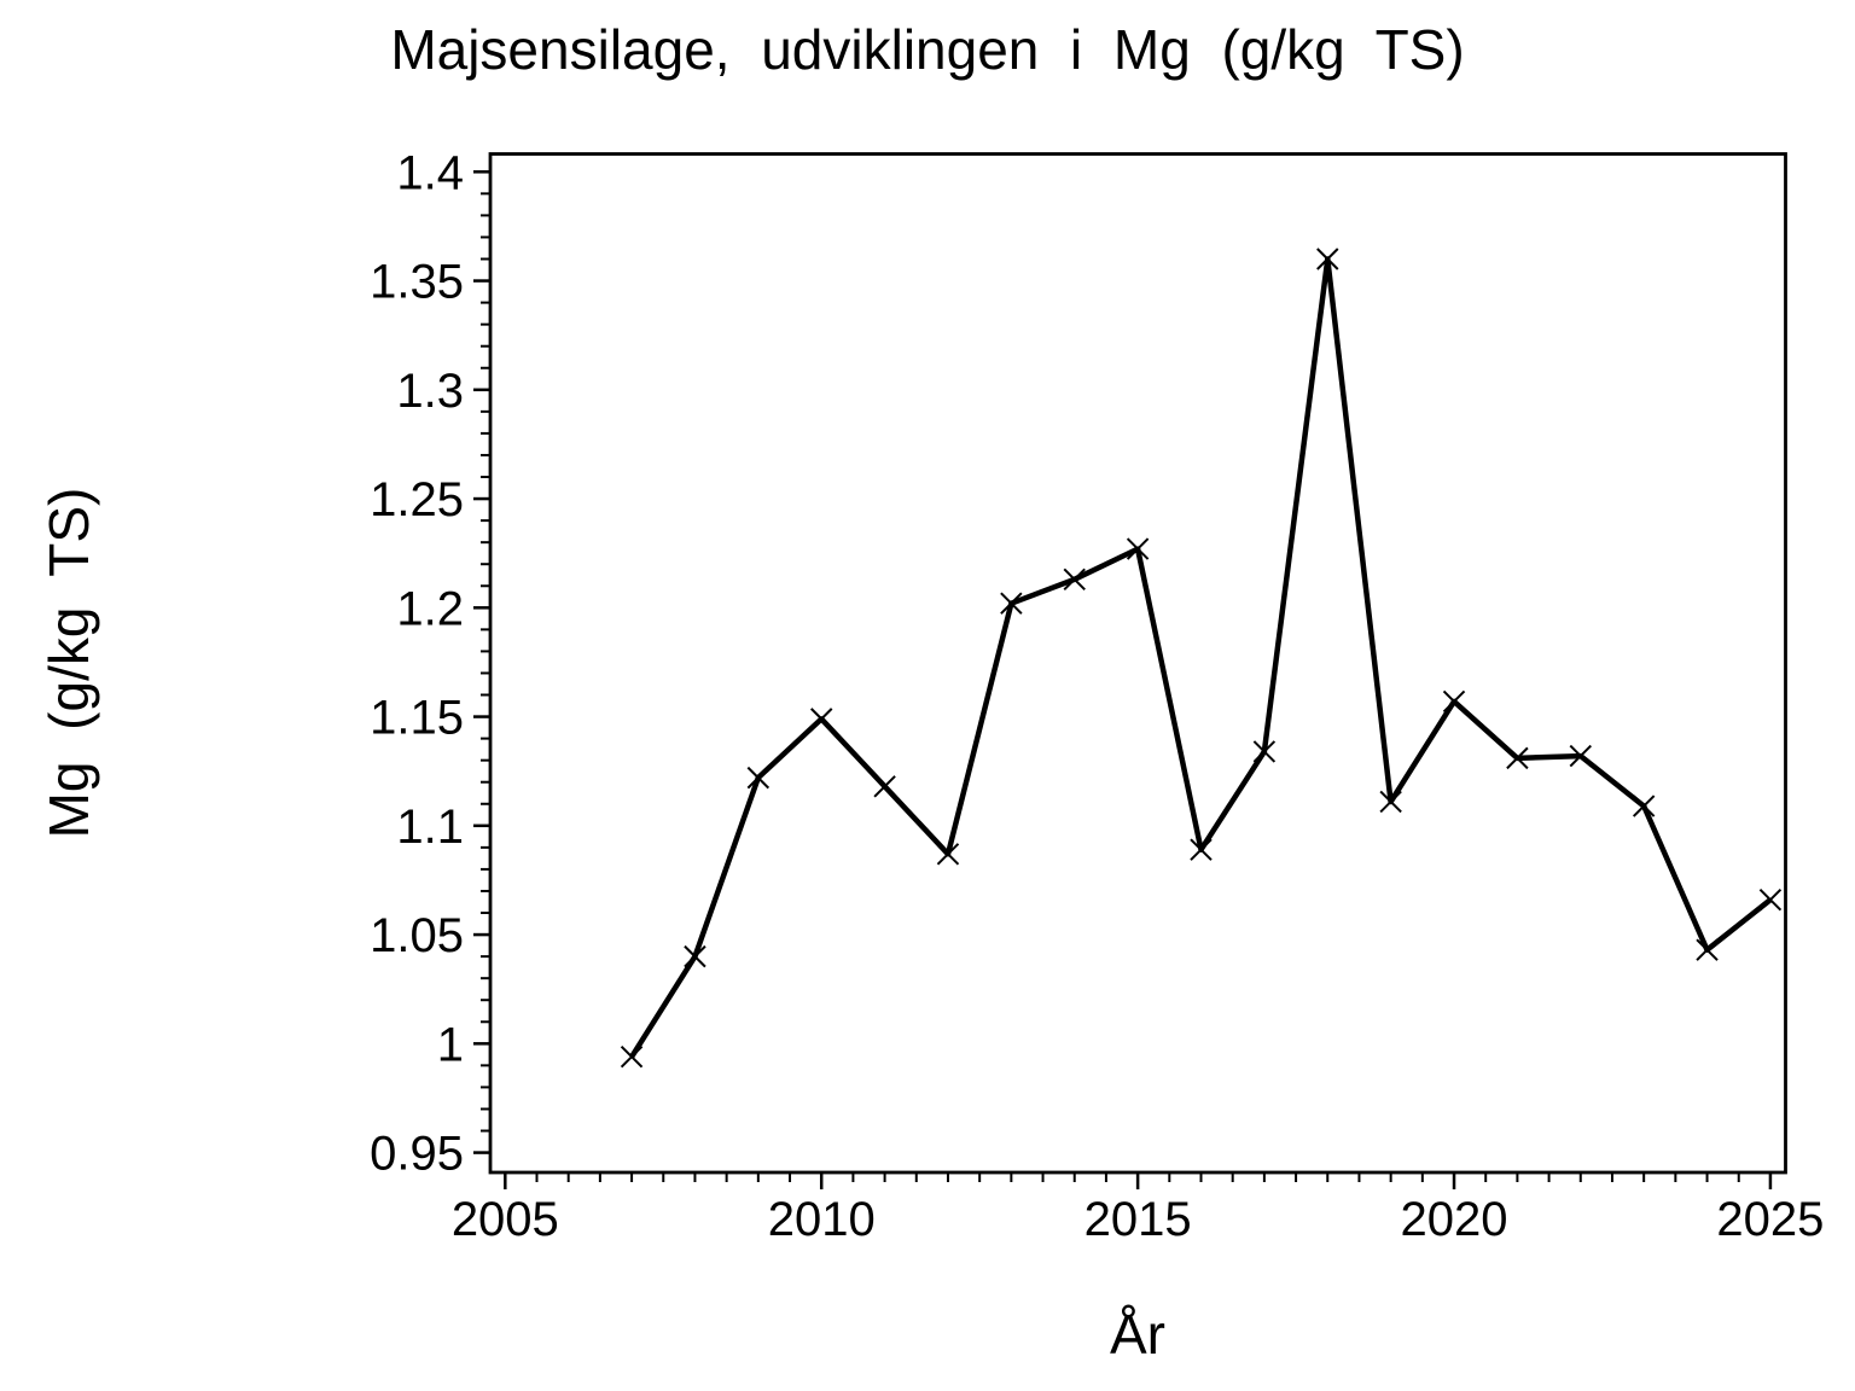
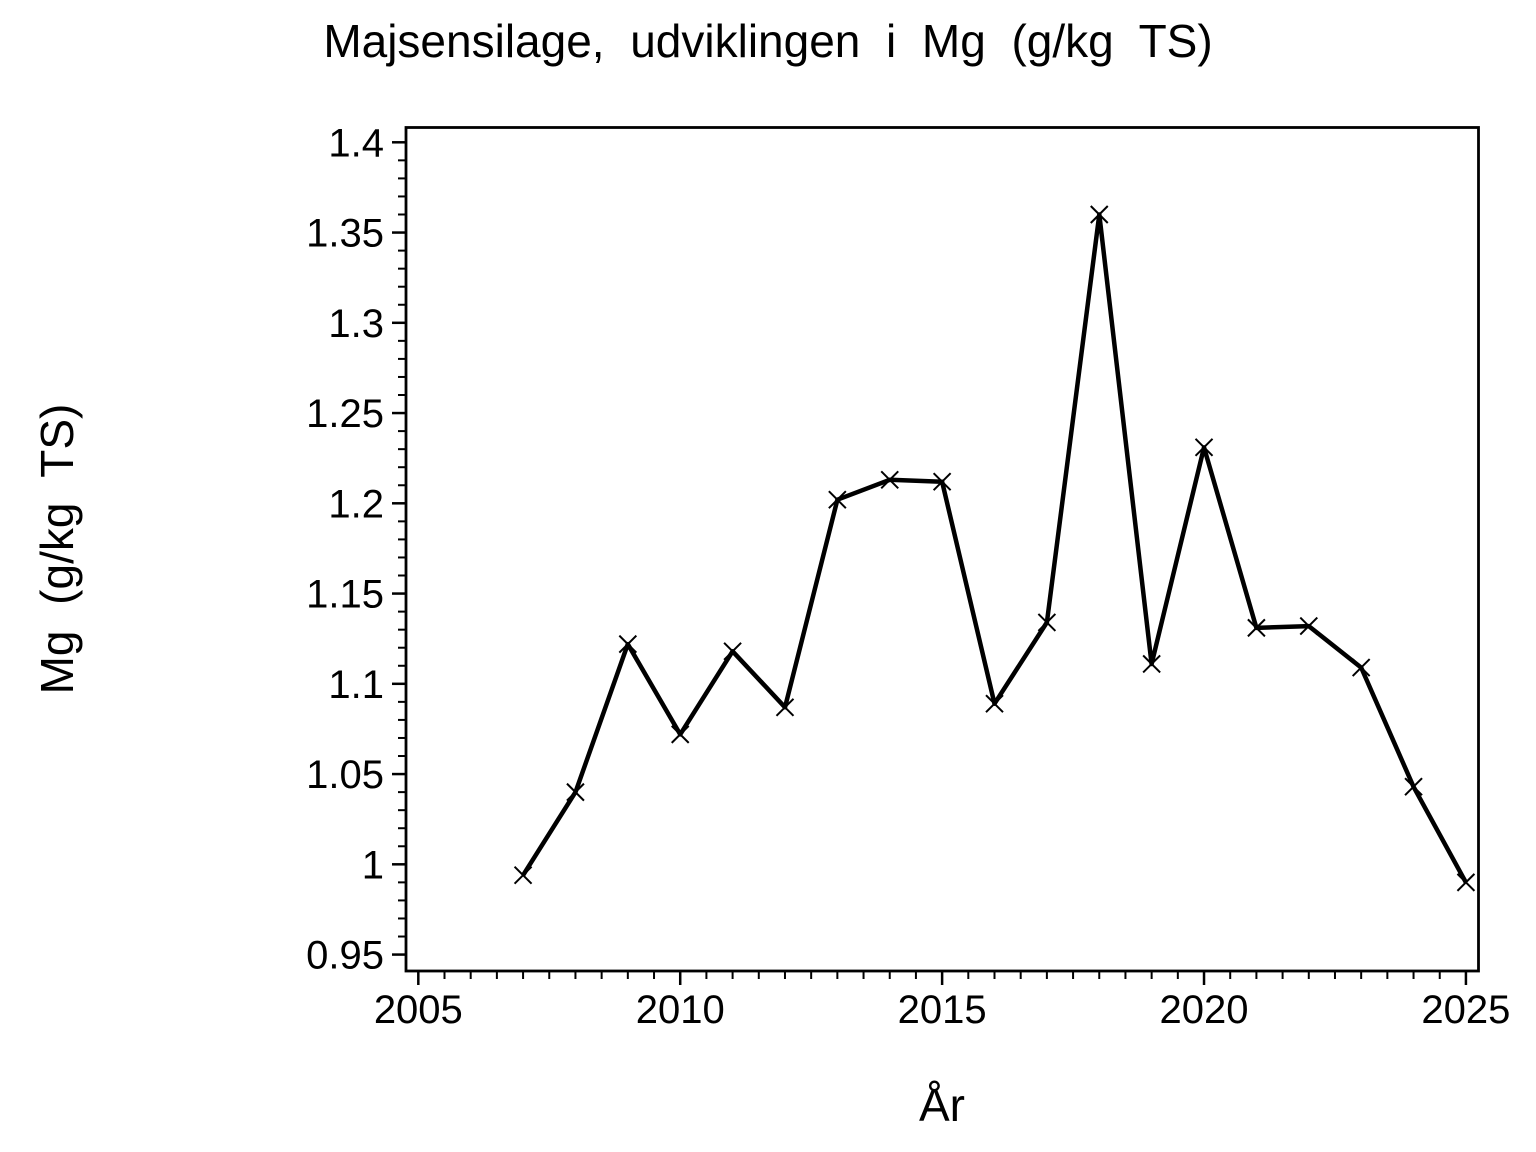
2010: 1.149 -> 1.072
2015: 1.227 -> 1.212
2020: 1.157 -> 1.231
2025: 1.066 -> 0.990
